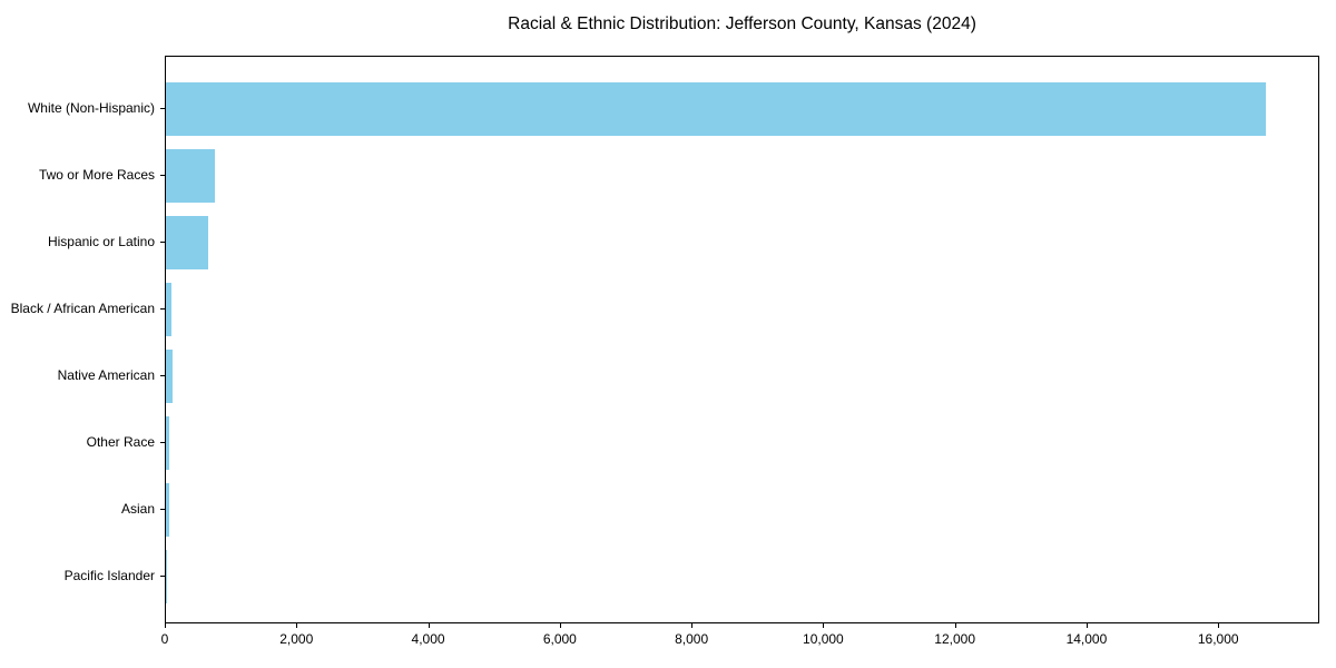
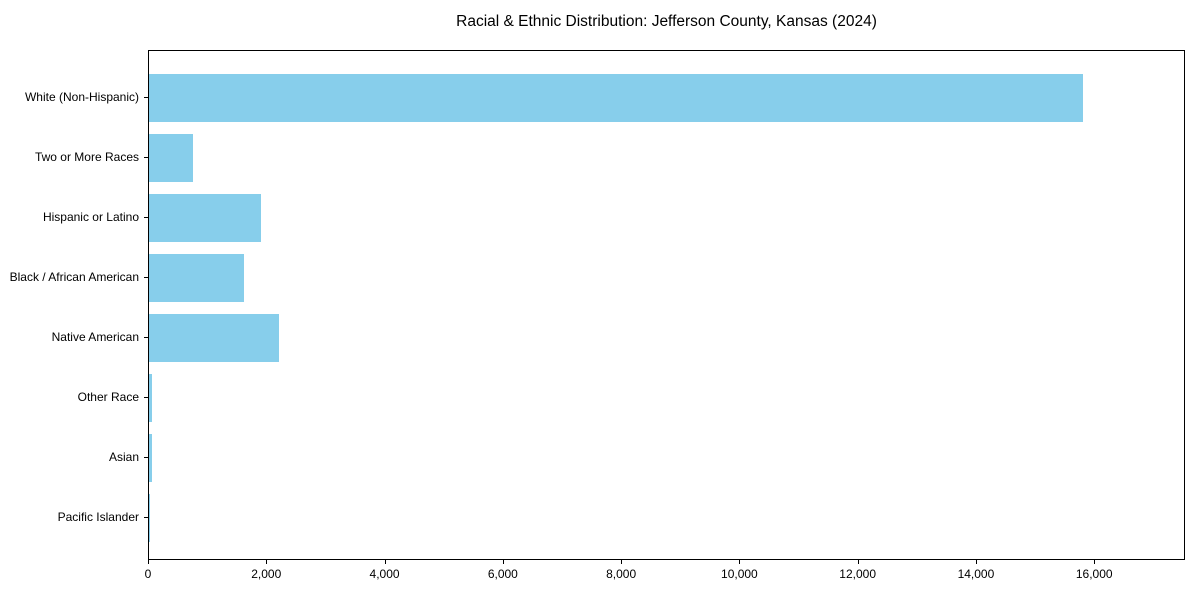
White (Non-Hispanic): 16700 -> 15800
Hispanic or Latino: 600 -> 1900
Black / African American: 100 -> 1600
Native American: 100 -> 2200
